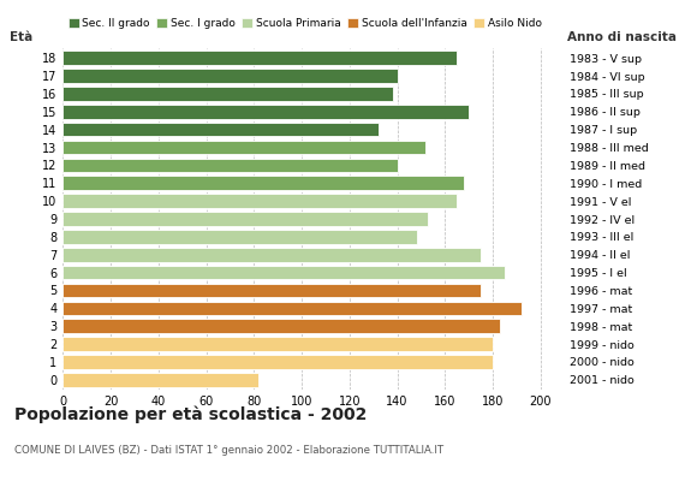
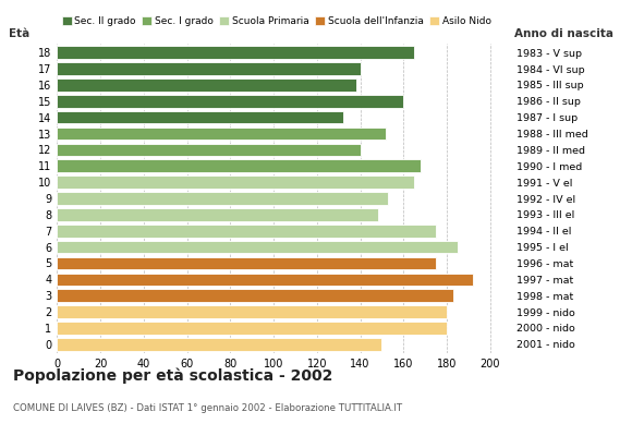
15: 170 -> 160
0: 82 -> 150
